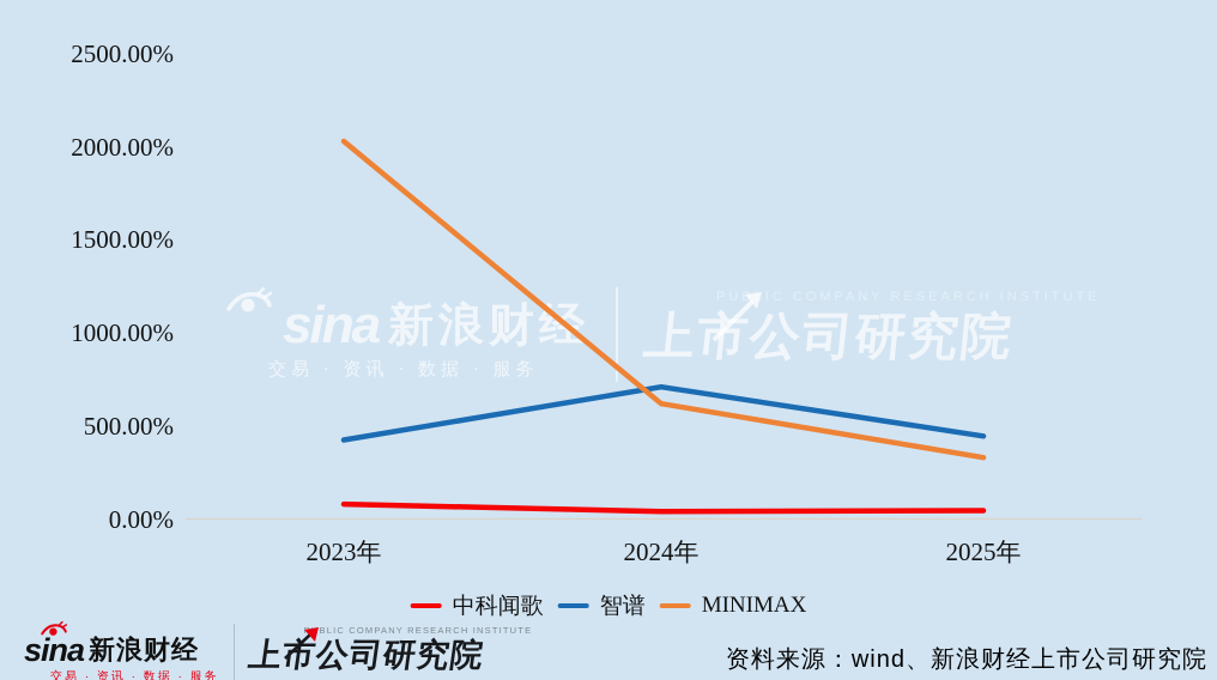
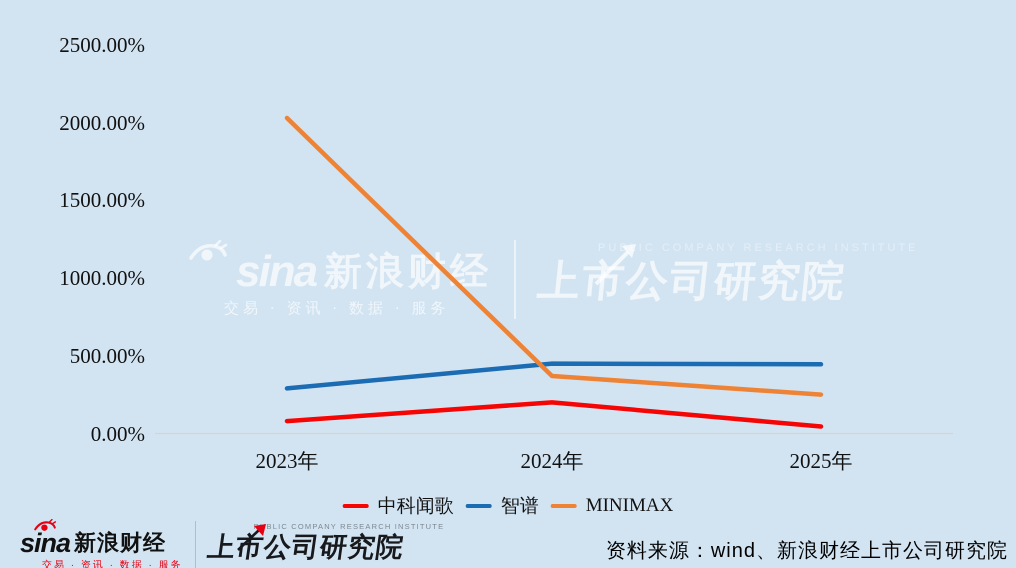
智谱/2023年: 420% -> 290%
中科闻歌/2024年: 40% -> 200%
智谱/2024年: 710% -> 450%
MINIMAX/2024年: 620% -> 370%
MINIMAX/2025年: 330% -> 250%
